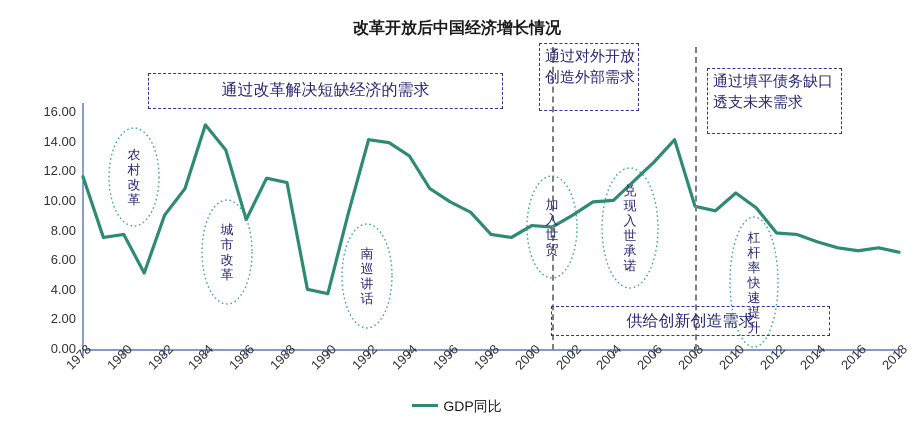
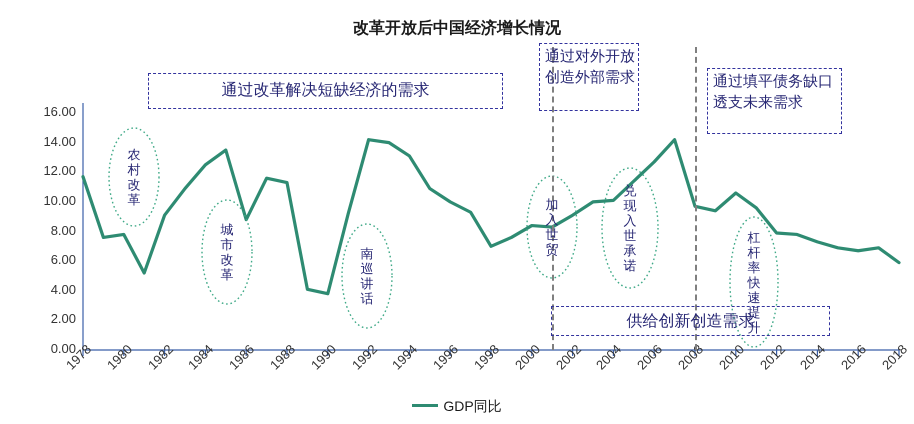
1984: 15.2 -> 12.5
1998: 7.8 -> 7.0
2018: 6.6 -> 5.9
